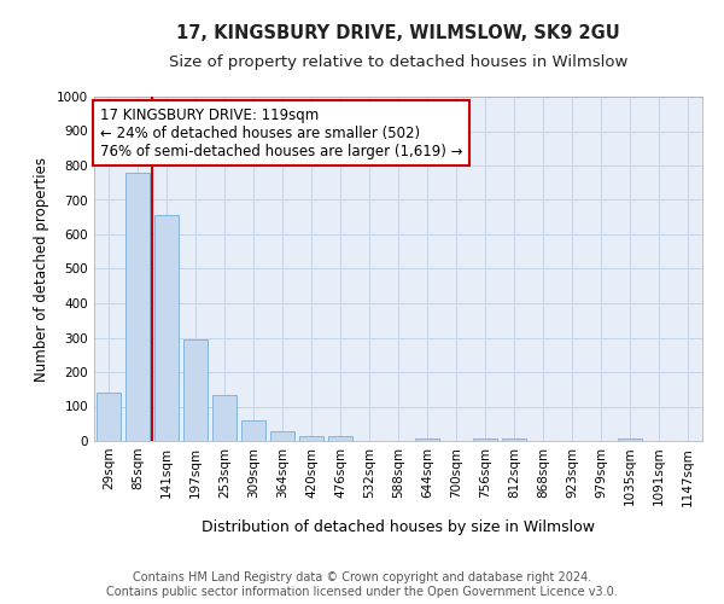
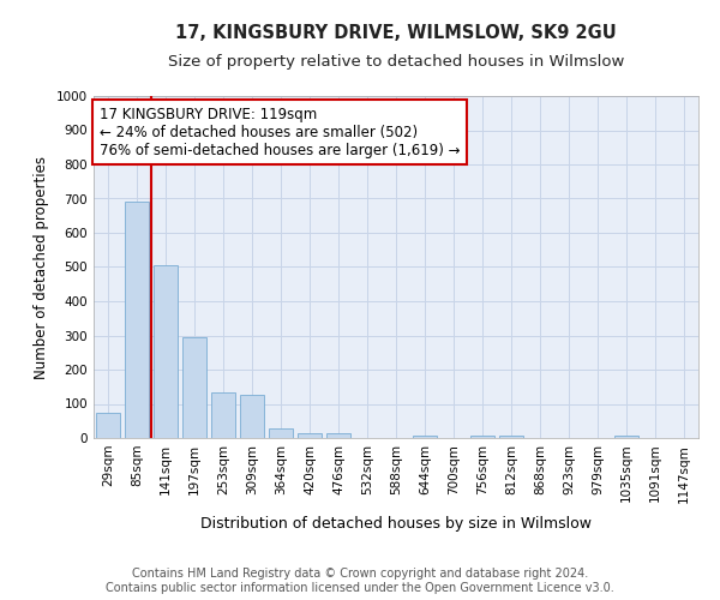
29sqm: 140 -> 75
85sqm: 780 -> 690
141sqm: 655 -> 505
309sqm: 58 -> 125
